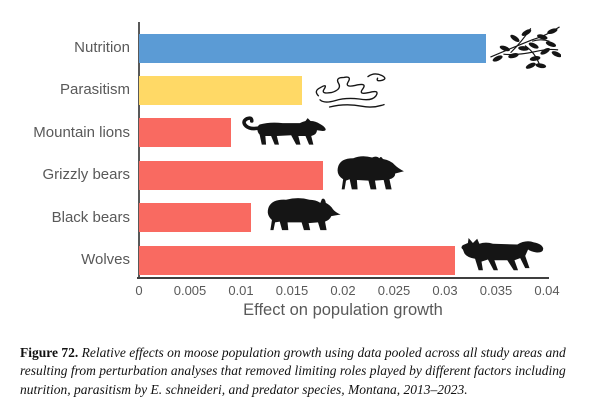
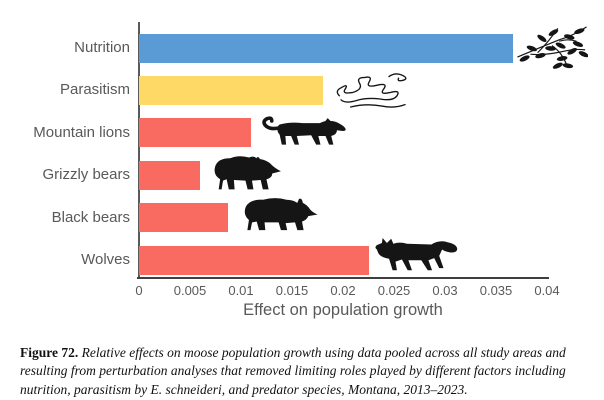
Nutrition: 0.034 -> 0.037
Parasitism: 0.016 -> 0.018
Mountain lions: 0.009 -> 0.011
Grizzly bears: 0.018 -> 0.006
Black bears: 0.011 -> 0.009
Wolves: 0.031 -> 0.022
